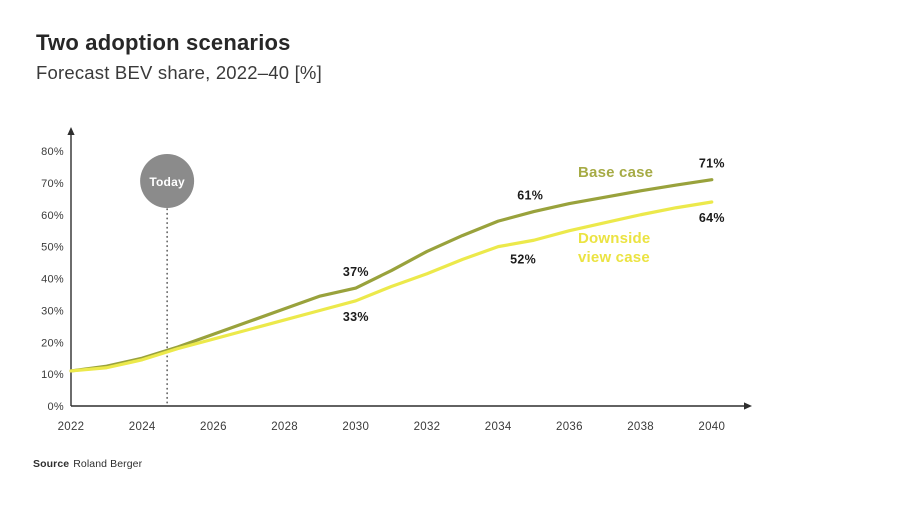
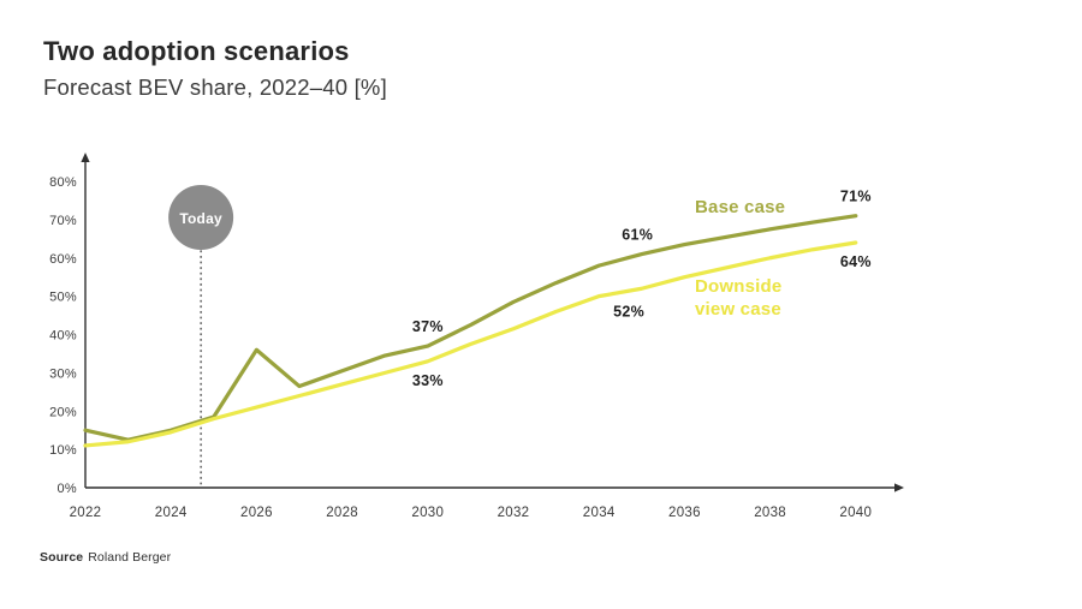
Base case/2022: 11% -> 15%
Base case/2026: 22% -> 36%
